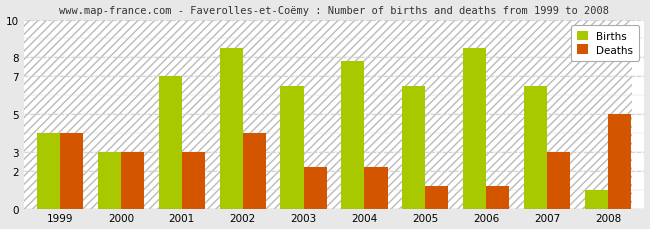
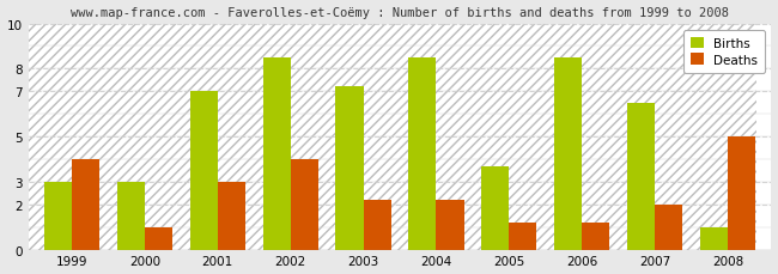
Births/1999: 4.0 -> 3.0
Deaths/2000: 3.0 -> 1.0
Births/2003: 6.5 -> 7.2
Births/2004: 7.8 -> 8.5
Births/2005: 6.5 -> 3.7
Deaths/2007: 3.0 -> 2.0
